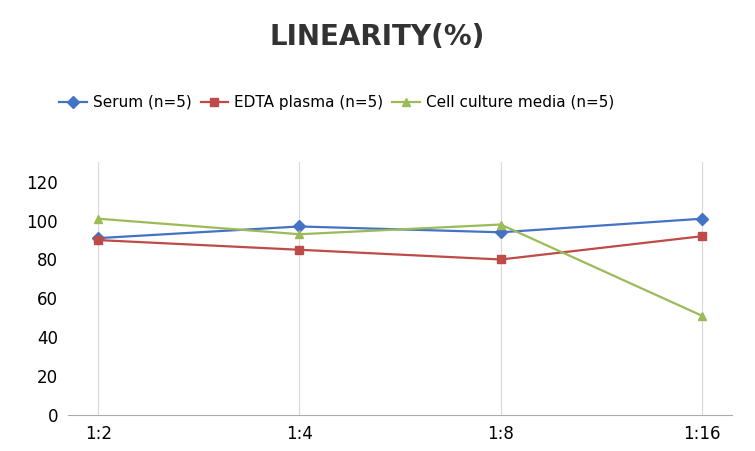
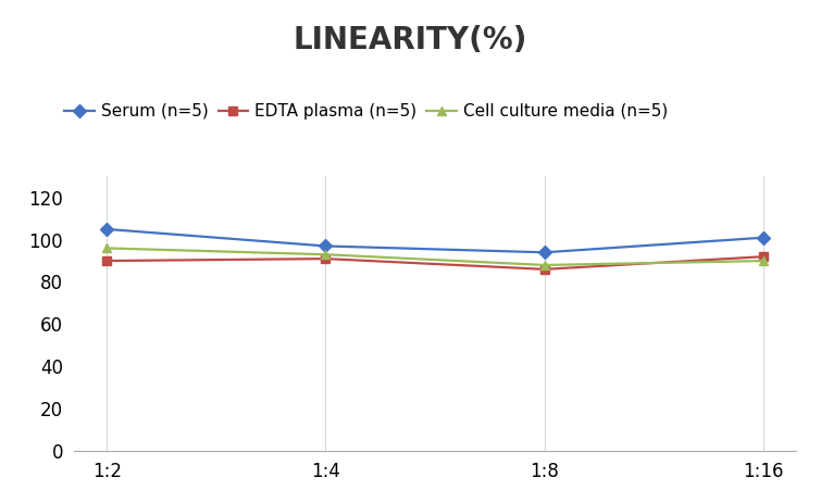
Serum (n=5)/1:2: 91 -> 105
Cell culture media (n=5)/1:2: 101 -> 96
EDTA plasma (n=5)/1:4: 85 -> 91
EDTA plasma (n=5)/1:8: 80 -> 86
Cell culture media (n=5)/1:8: 98 -> 88
Cell culture media (n=5)/1:16: 51 -> 90
